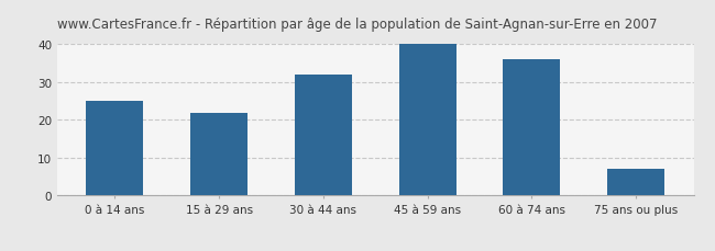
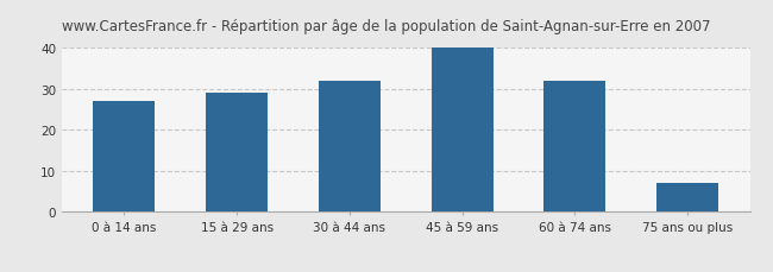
0 à 14 ans: 25 -> 27
15 à 29 ans: 22 -> 29
60 à 74 ans: 36 -> 32
